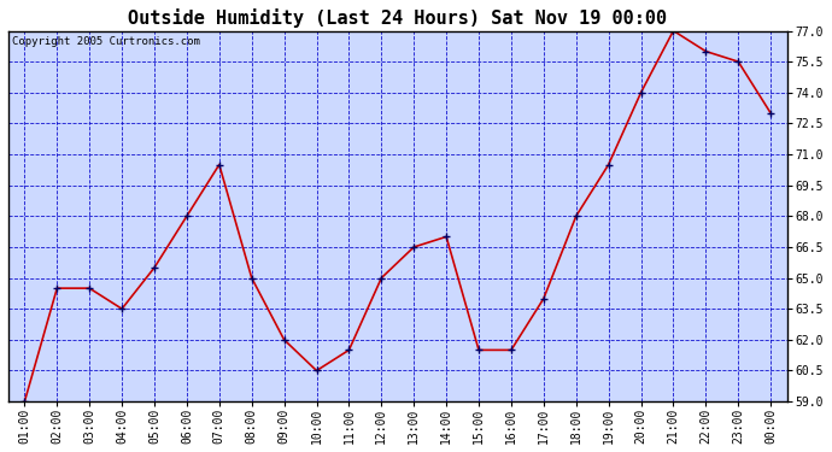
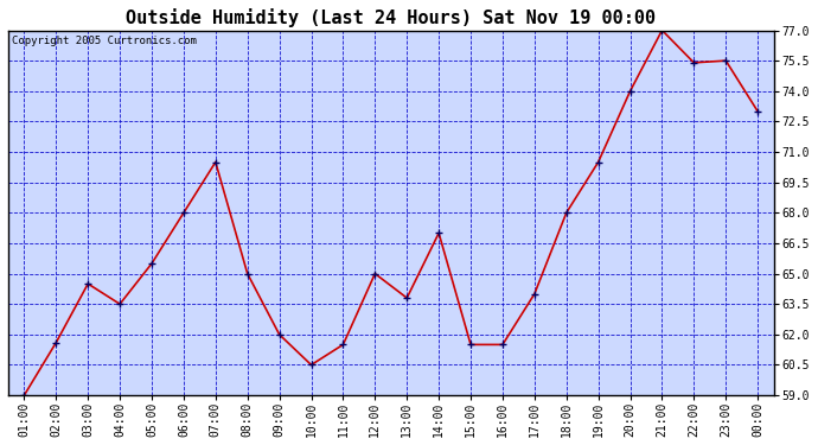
02:00: 64.5 -> 61.6
13:00: 66.5 -> 63.8
22:00: 76.0 -> 75.4
